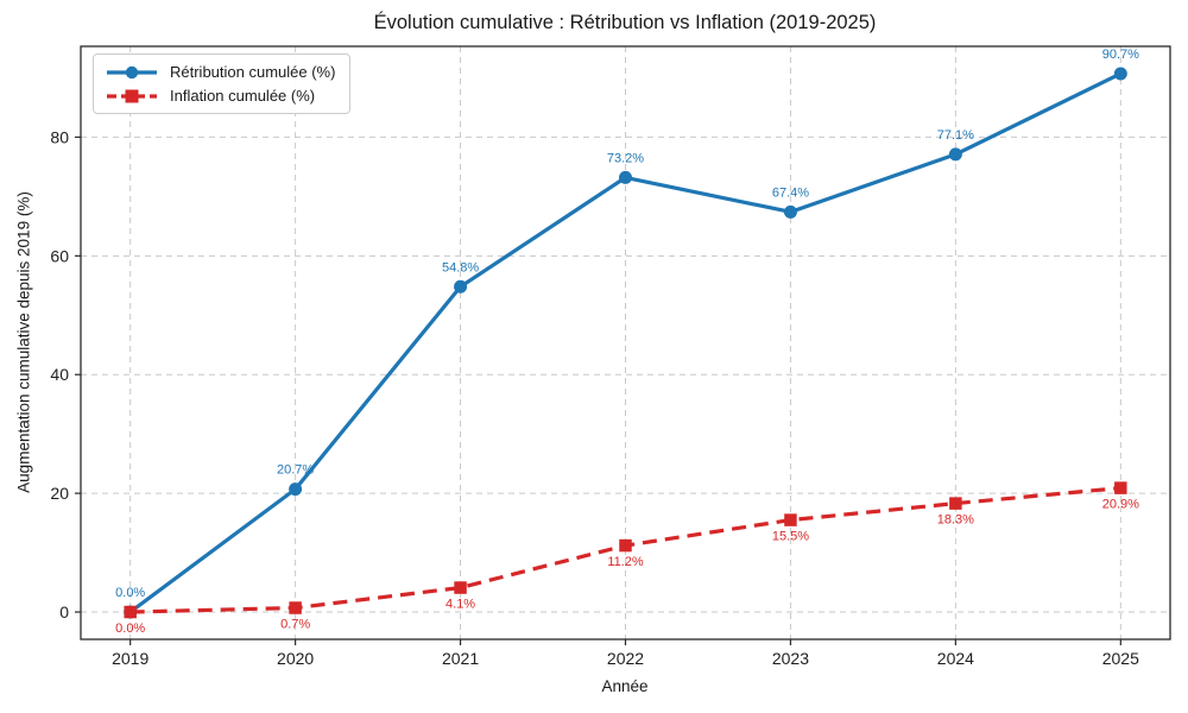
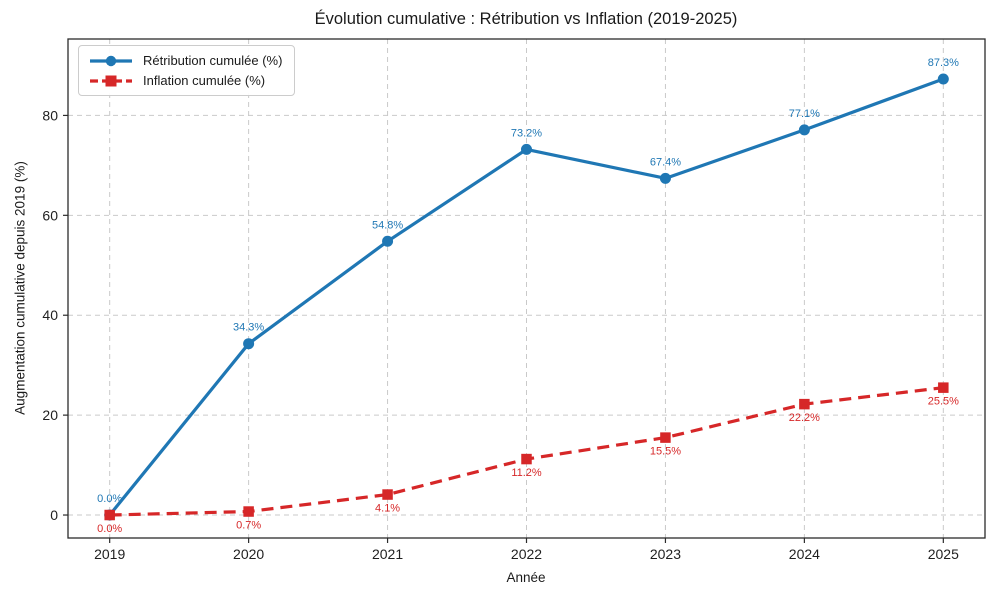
Rétribution cumulée (%)/2020: 20.7% -> 34.3%
Inflation cumulée (%)/2024: 18.3% -> 22.2%
Rétribution cumulée (%)/2025: 90.7% -> 87.3%
Inflation cumulée (%)/2025: 20.9% -> 25.5%
